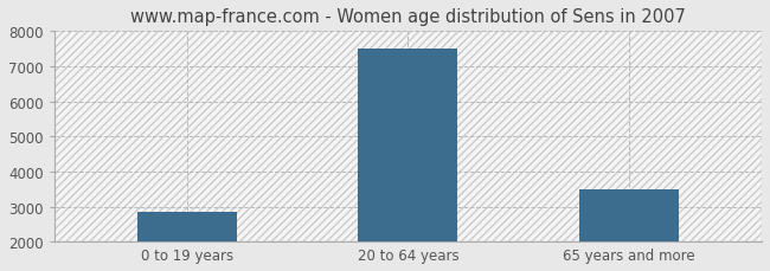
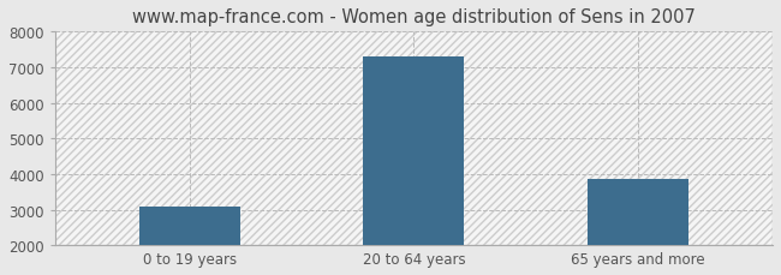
0 to 19 years: 2850 -> 3100
20 to 64 years: 7500 -> 7300
65 years and more: 3480 -> 3850
